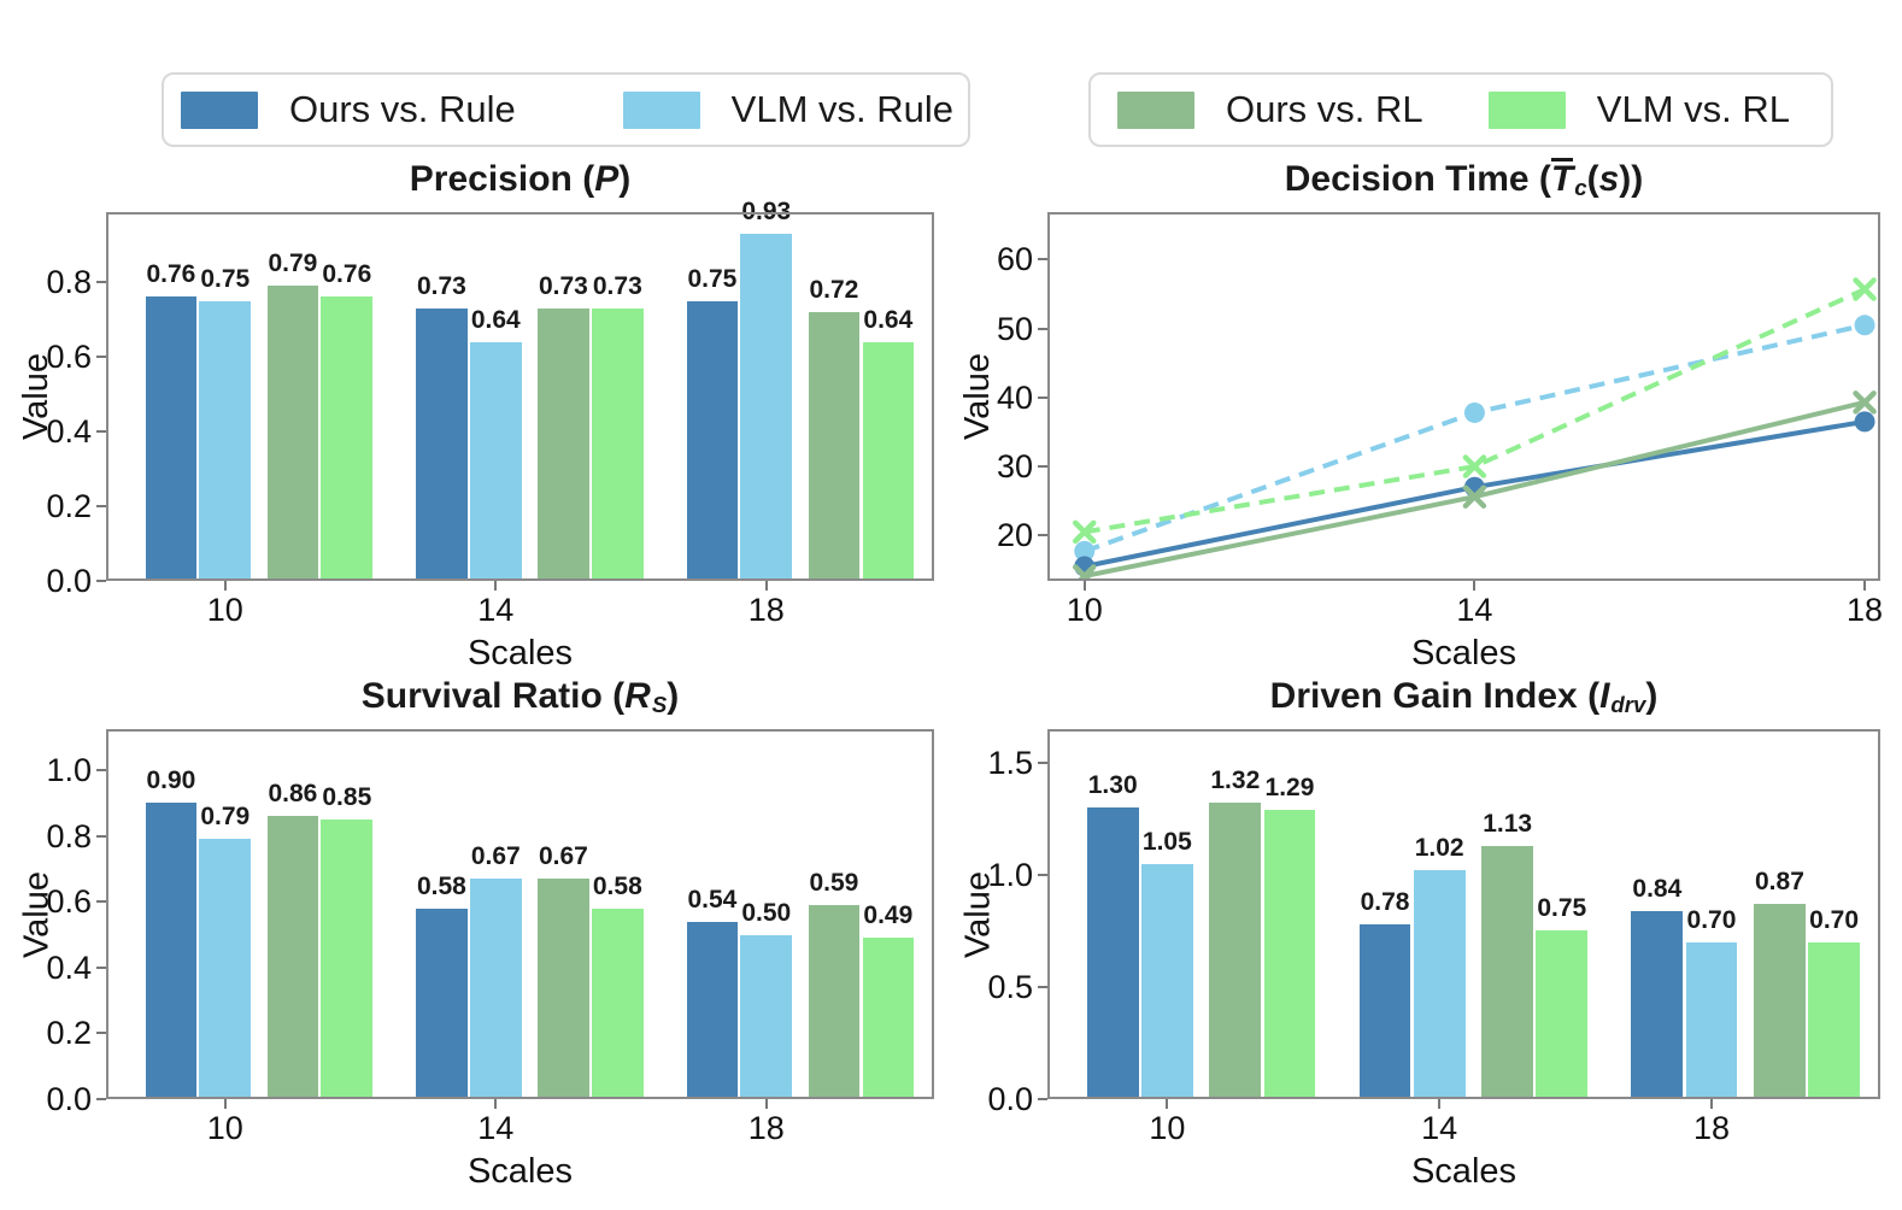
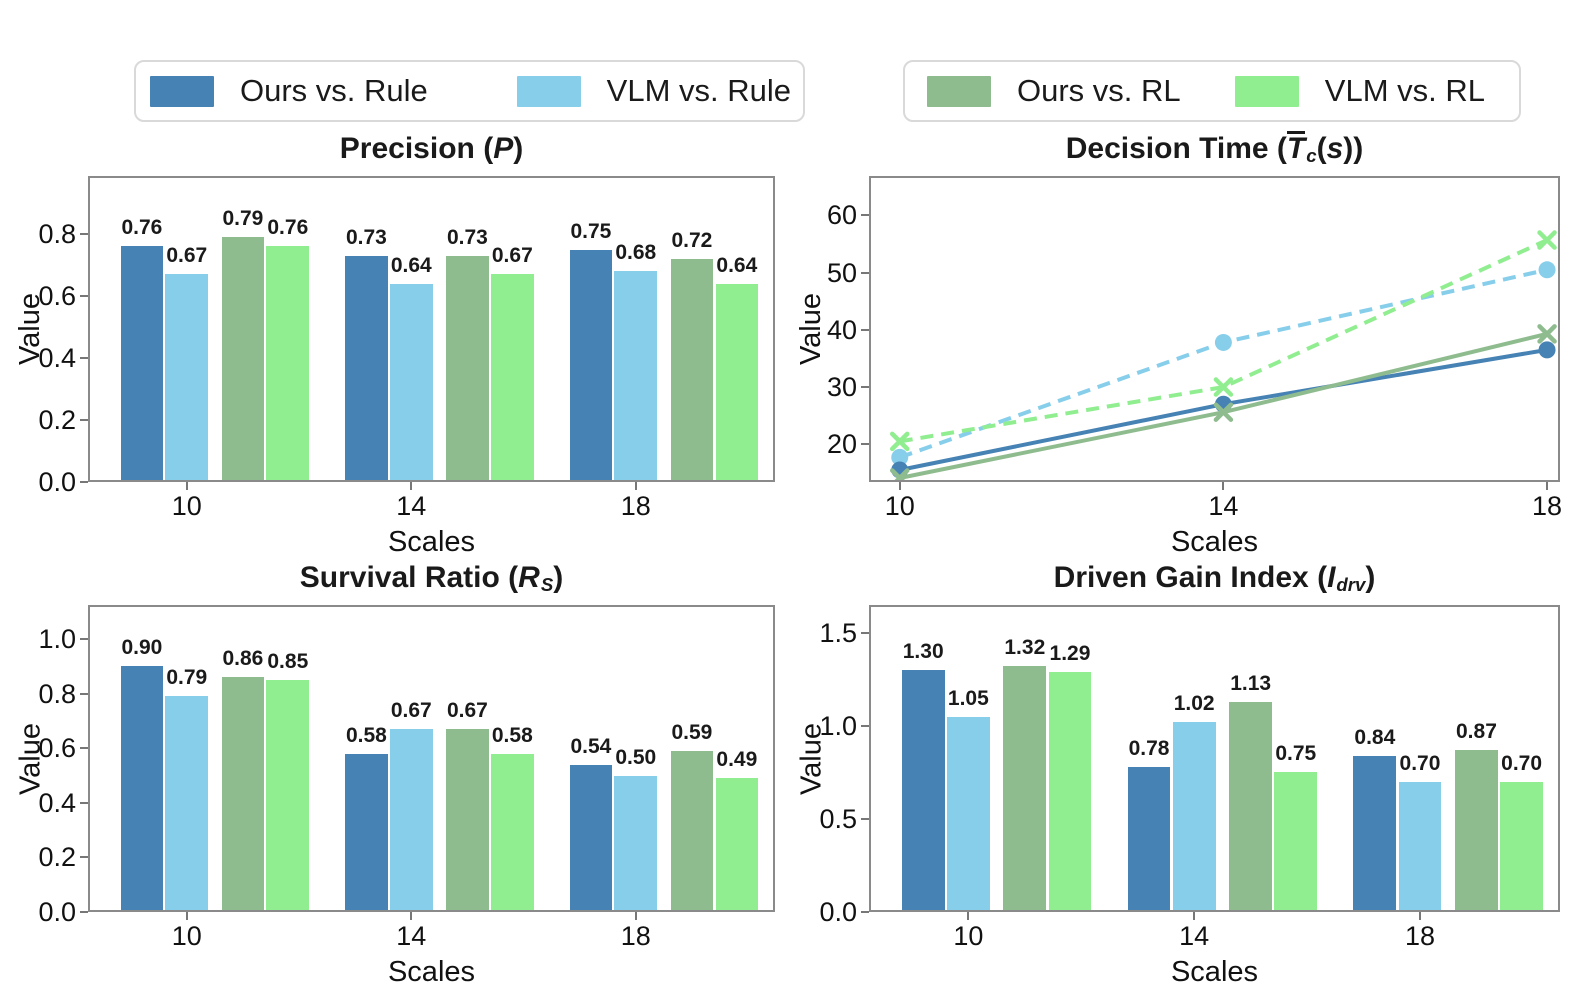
Precision (P)/VLM vs. Rule/10: 0.75 -> 0.67
Precision (P)/VLM vs. RL/14: 0.73 -> 0.67
Precision (P)/VLM vs. Rule/18: 0.93 -> 0.68
